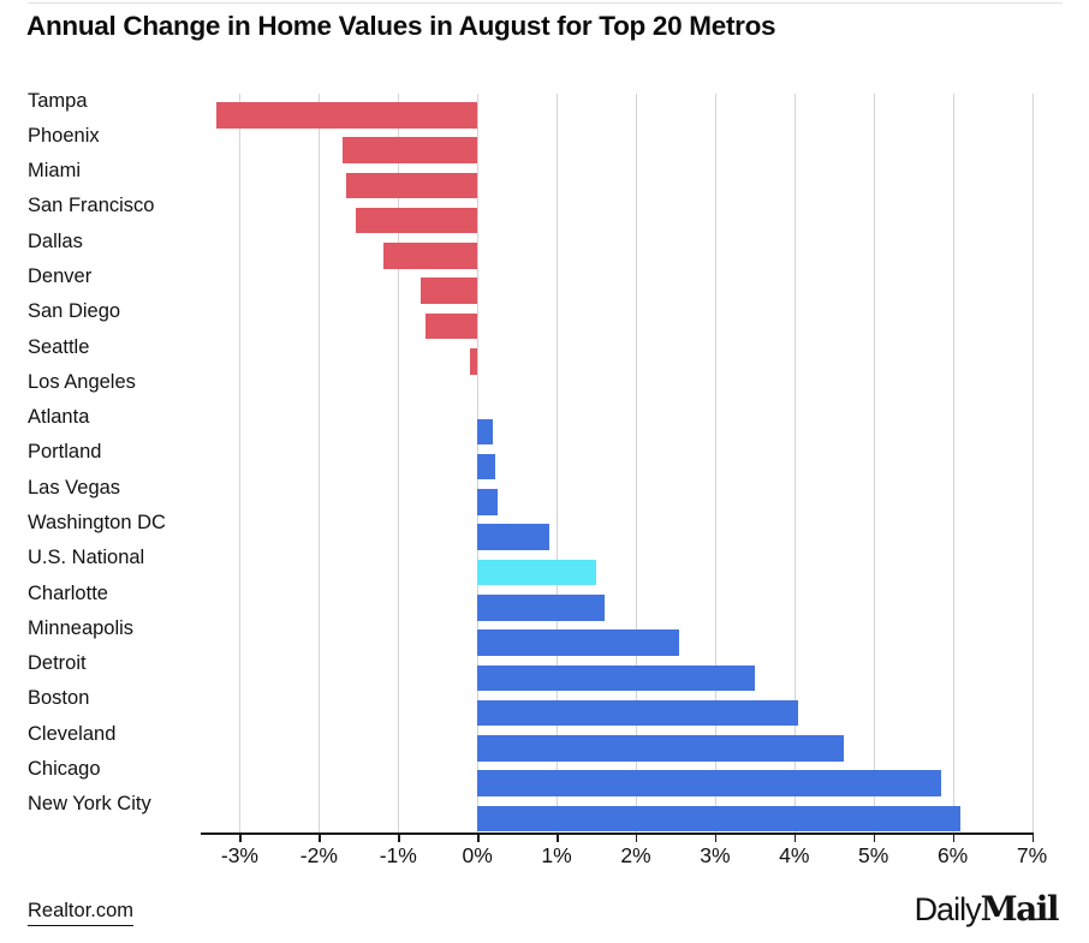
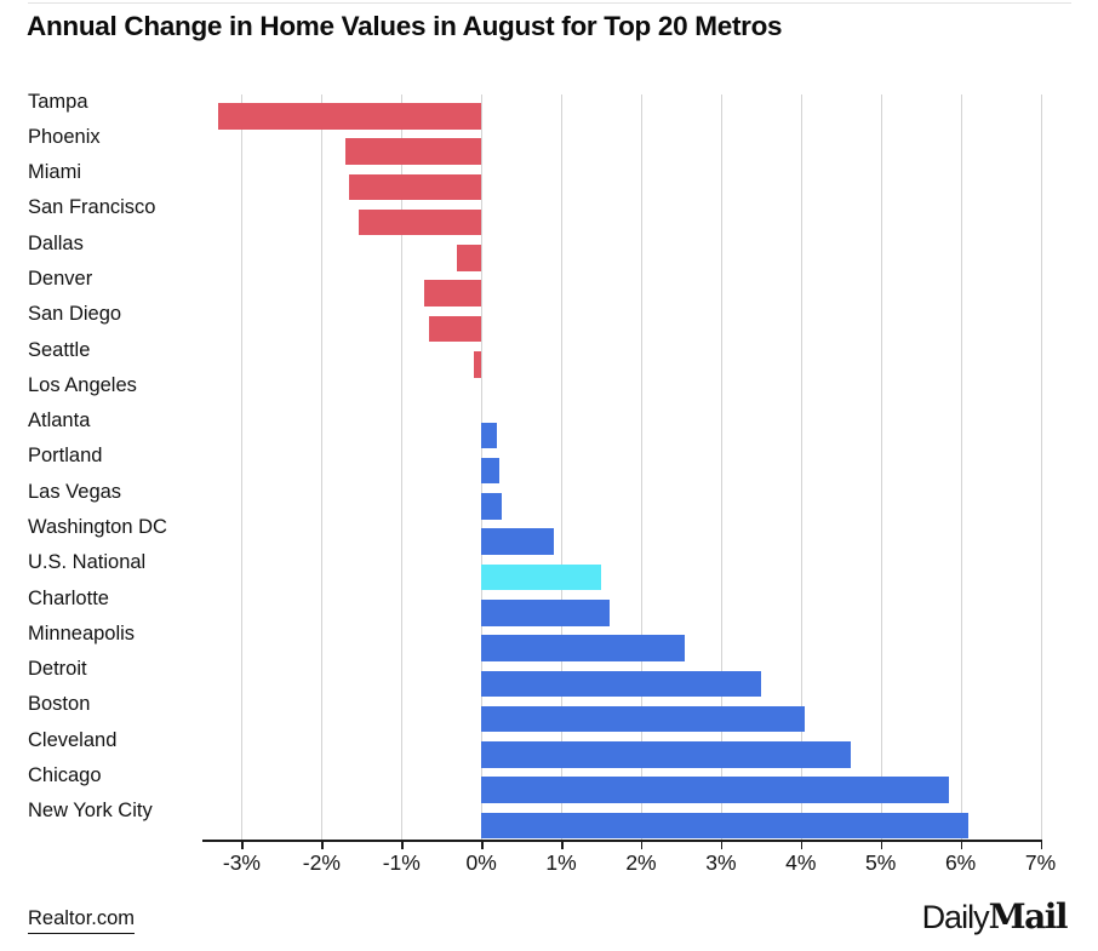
Dallas: -1.2% -> -0.3%
